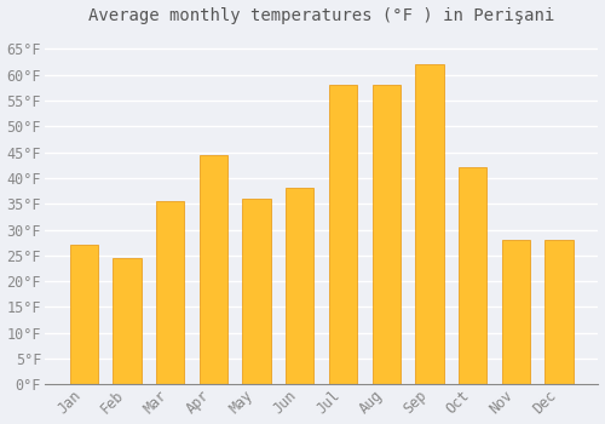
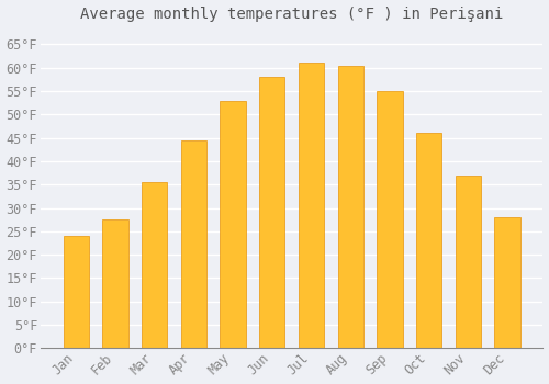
Jan: 27.0°F -> 24.0°F
Feb: 24.5°F -> 27.5°F
May: 36.0°F -> 53.0°F
Jun: 38.0°F -> 58.0°F
Jul: 58.0°F -> 61.0°F
Aug: 58.0°F -> 60.5°F
Sep: 62.0°F -> 55.0°F
Oct: 42.0°F -> 46.0°F
Nov: 28.0°F -> 37.0°F
